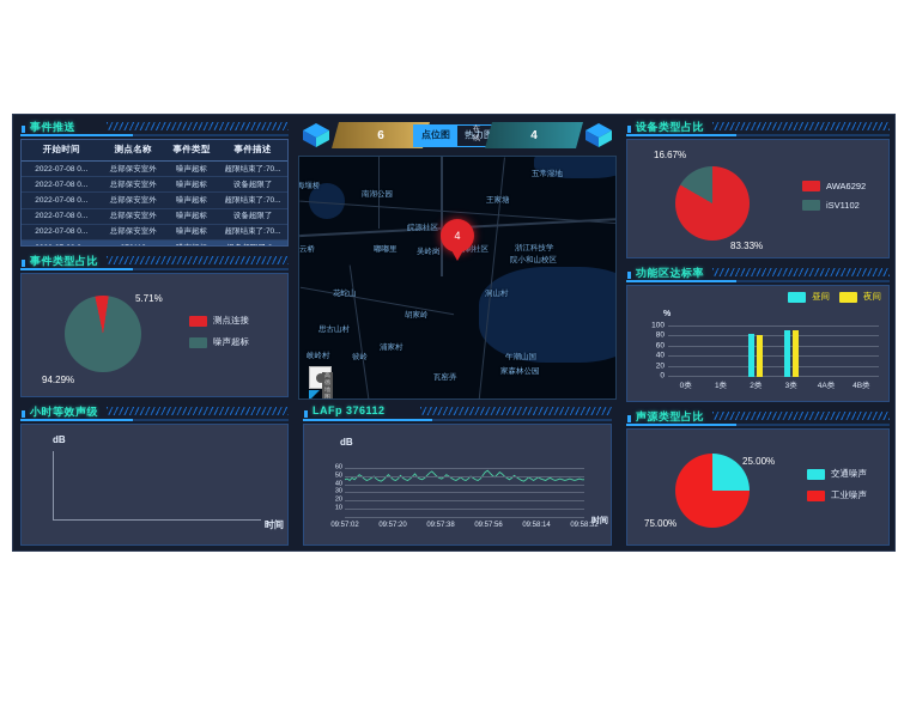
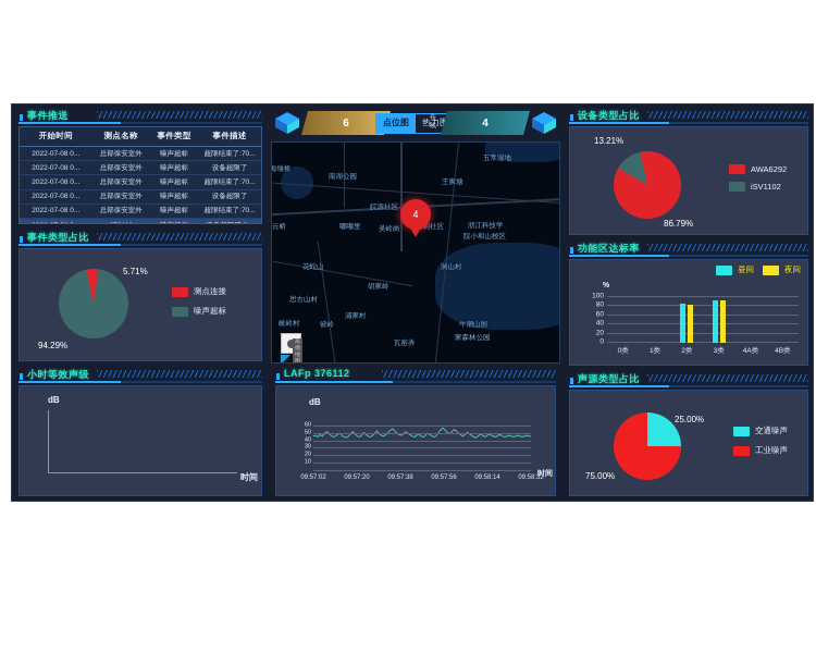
设备类型占比/AWA6292: 83.33% -> 86.79%
设备类型占比/iSV1102: 16.67% -> 13.21%
